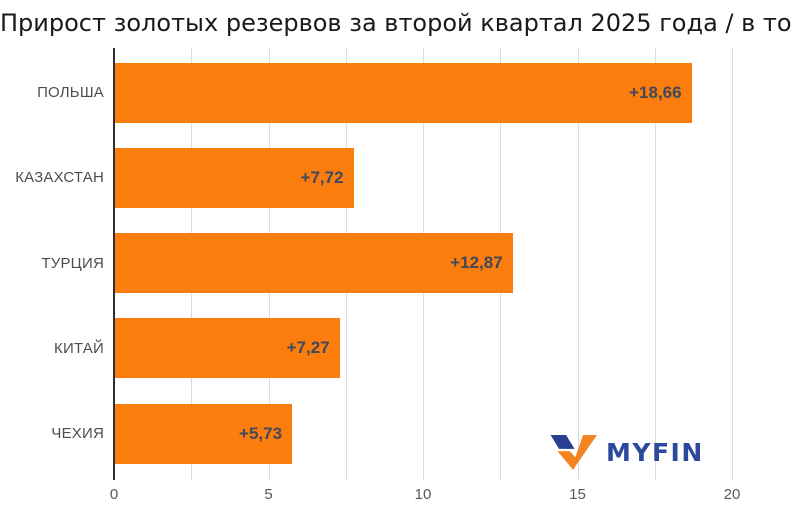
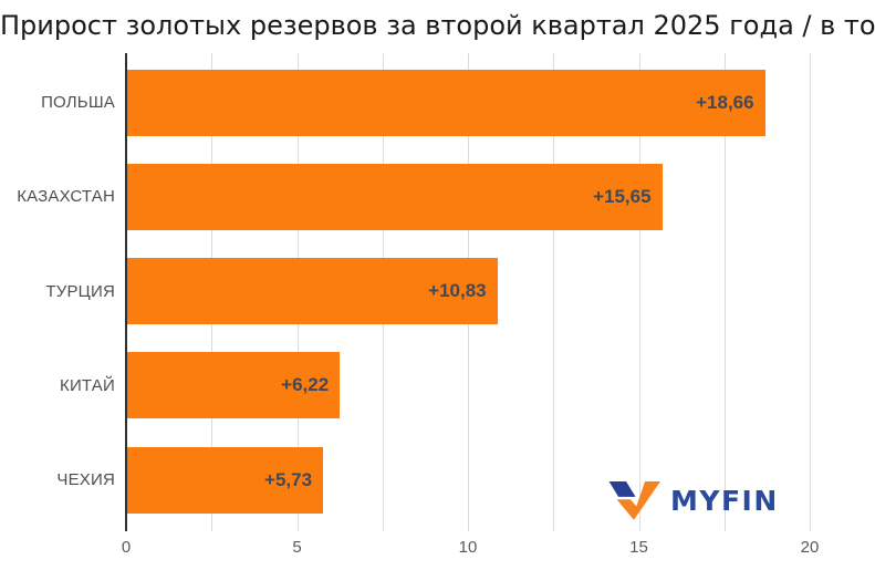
КАЗАХСТАН: +7,72 -> +15,65
ТУРЦИЯ: +12,87 -> +10,83
КИТАЙ: +7,27 -> +6,22
